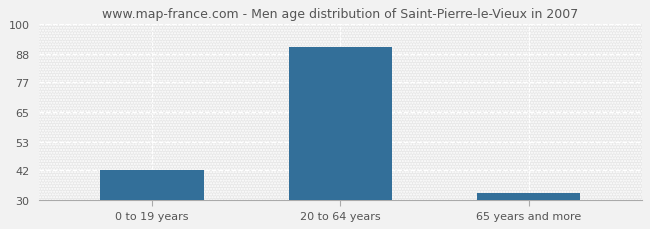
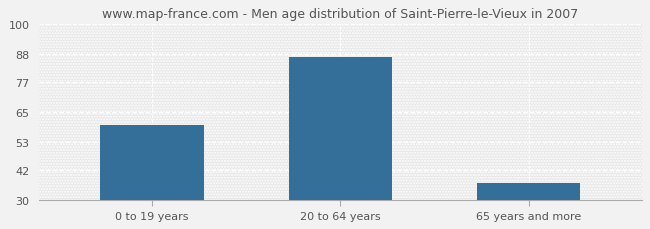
0 to 19 years: 42 -> 60
20 to 64 years: 91 -> 87
65 years and more: 33 -> 37
